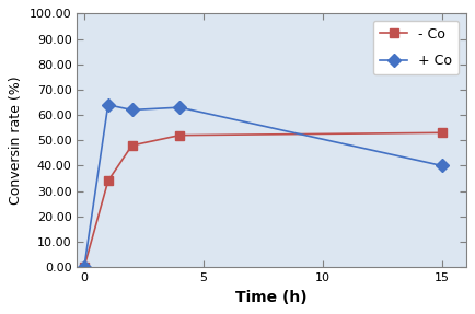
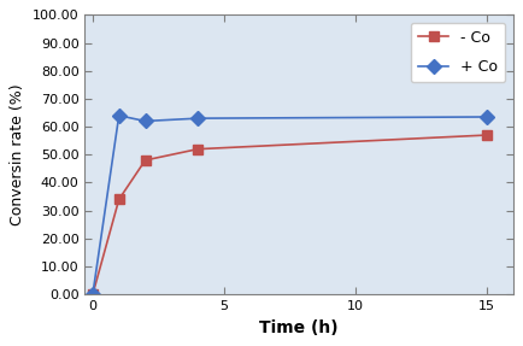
- Co/15: 53 -> 57
+ Co/15: 40.0 -> 63.5
